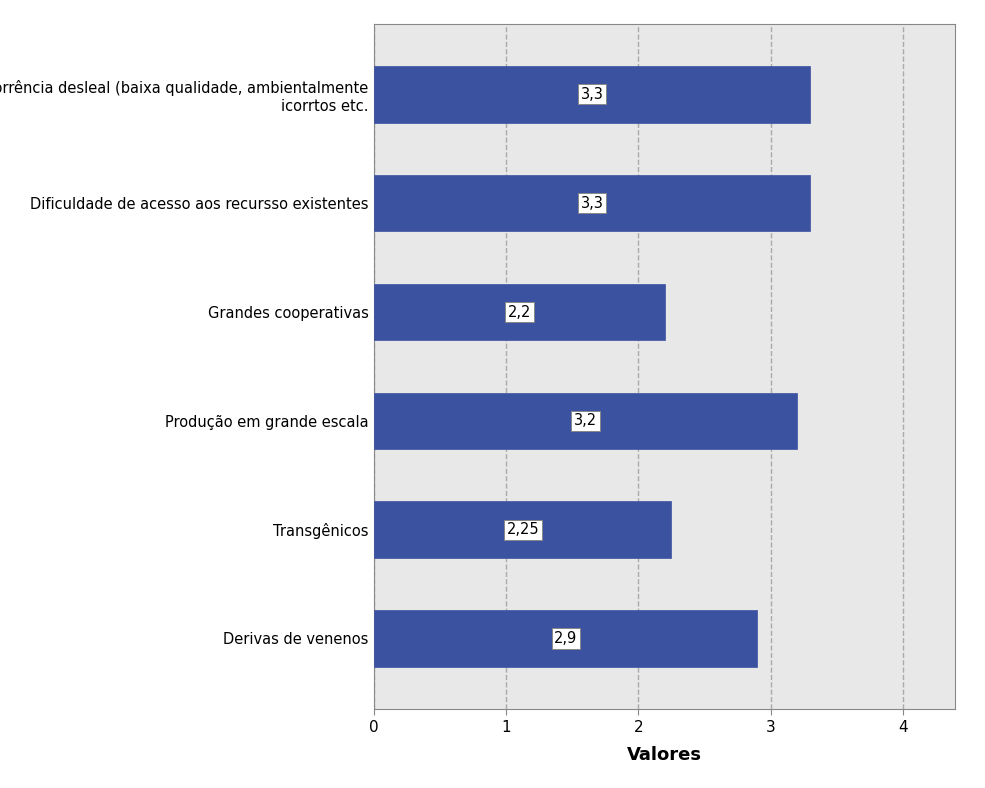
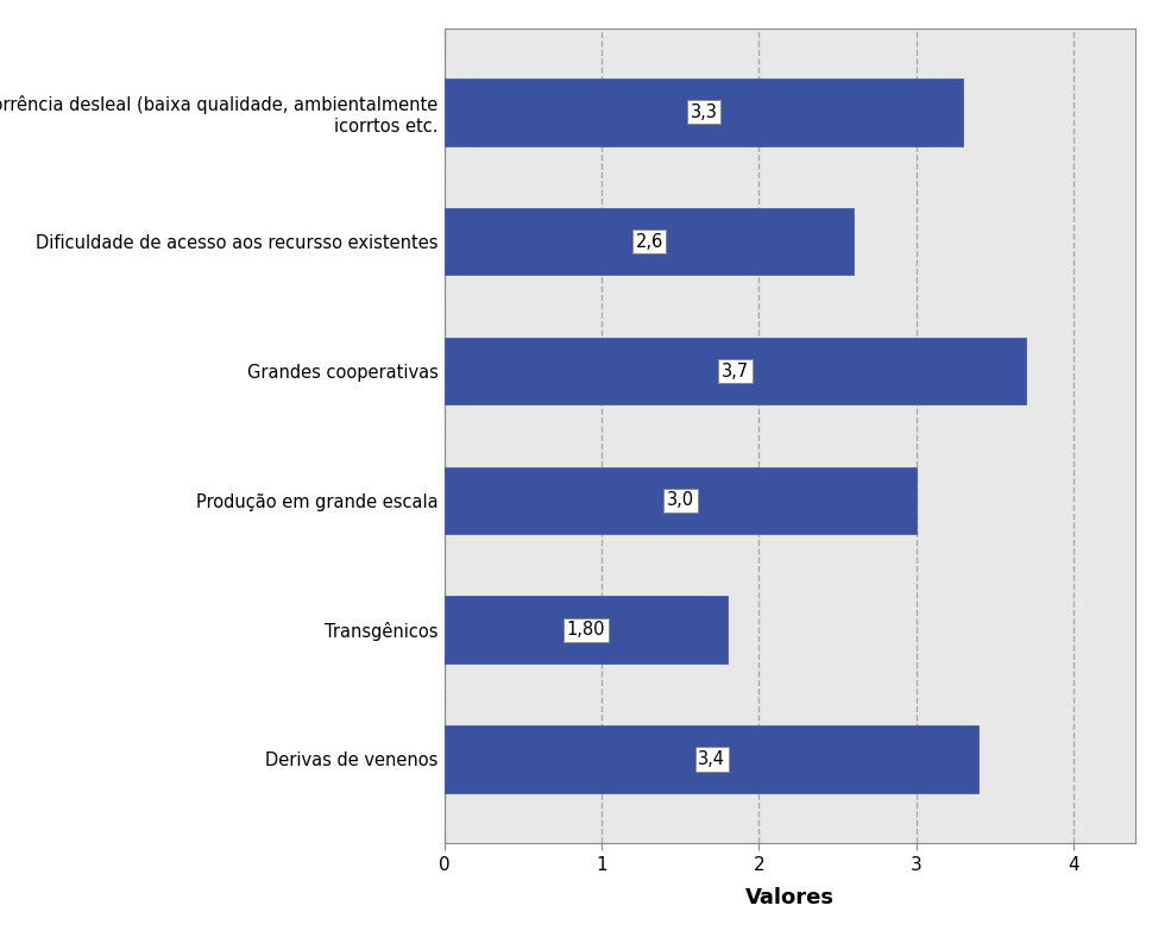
Dificuldade de acesso aos recursso existentes: 3,3 -> 2,6
Grandes cooperativas: 2,2 -> 3,7
Produção em grande escala: 3,2 -> 3,0
Transgênicos: 2,25 -> 1,80
Derivas de venenos: 2,9 -> 3,4
